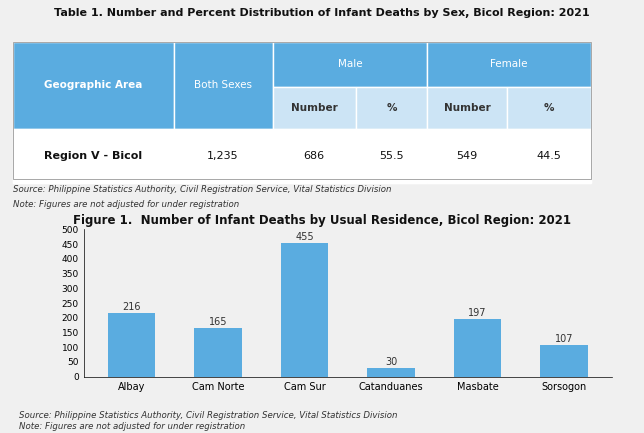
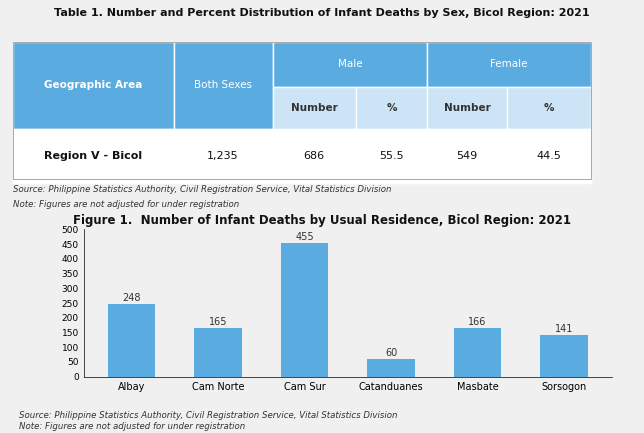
Albay: 216 -> 248
Catanduanes: 30 -> 60
Masbate: 197 -> 166
Sorsogon: 107 -> 141
